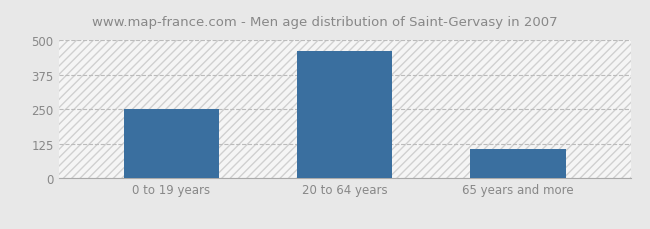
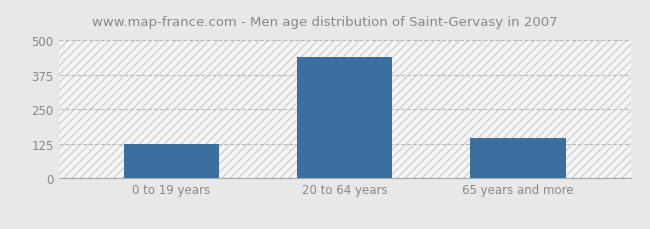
0 to 19 years: 252 -> 125
20 to 64 years: 462 -> 440
65 years and more: 105 -> 145
